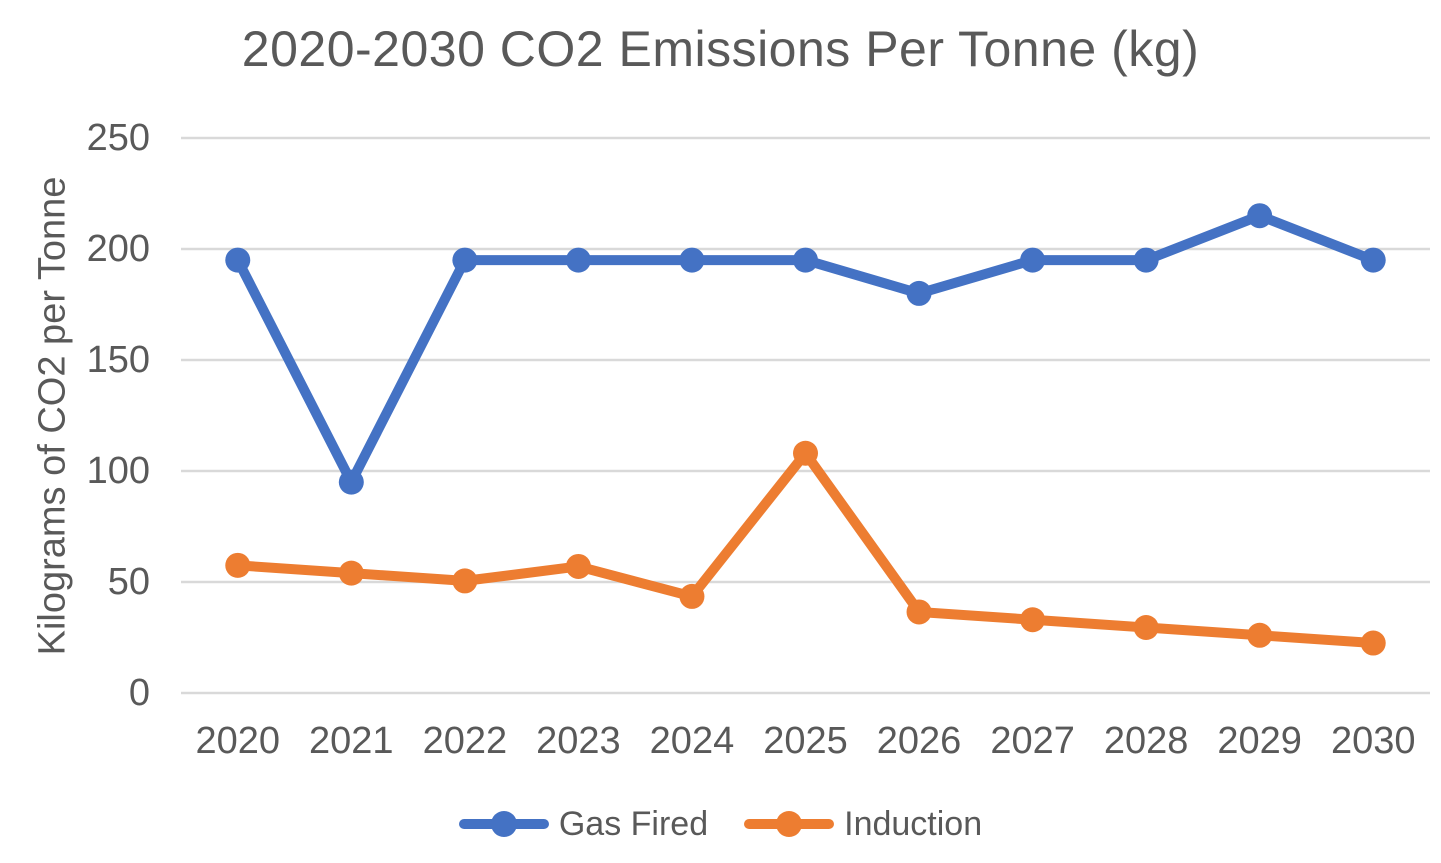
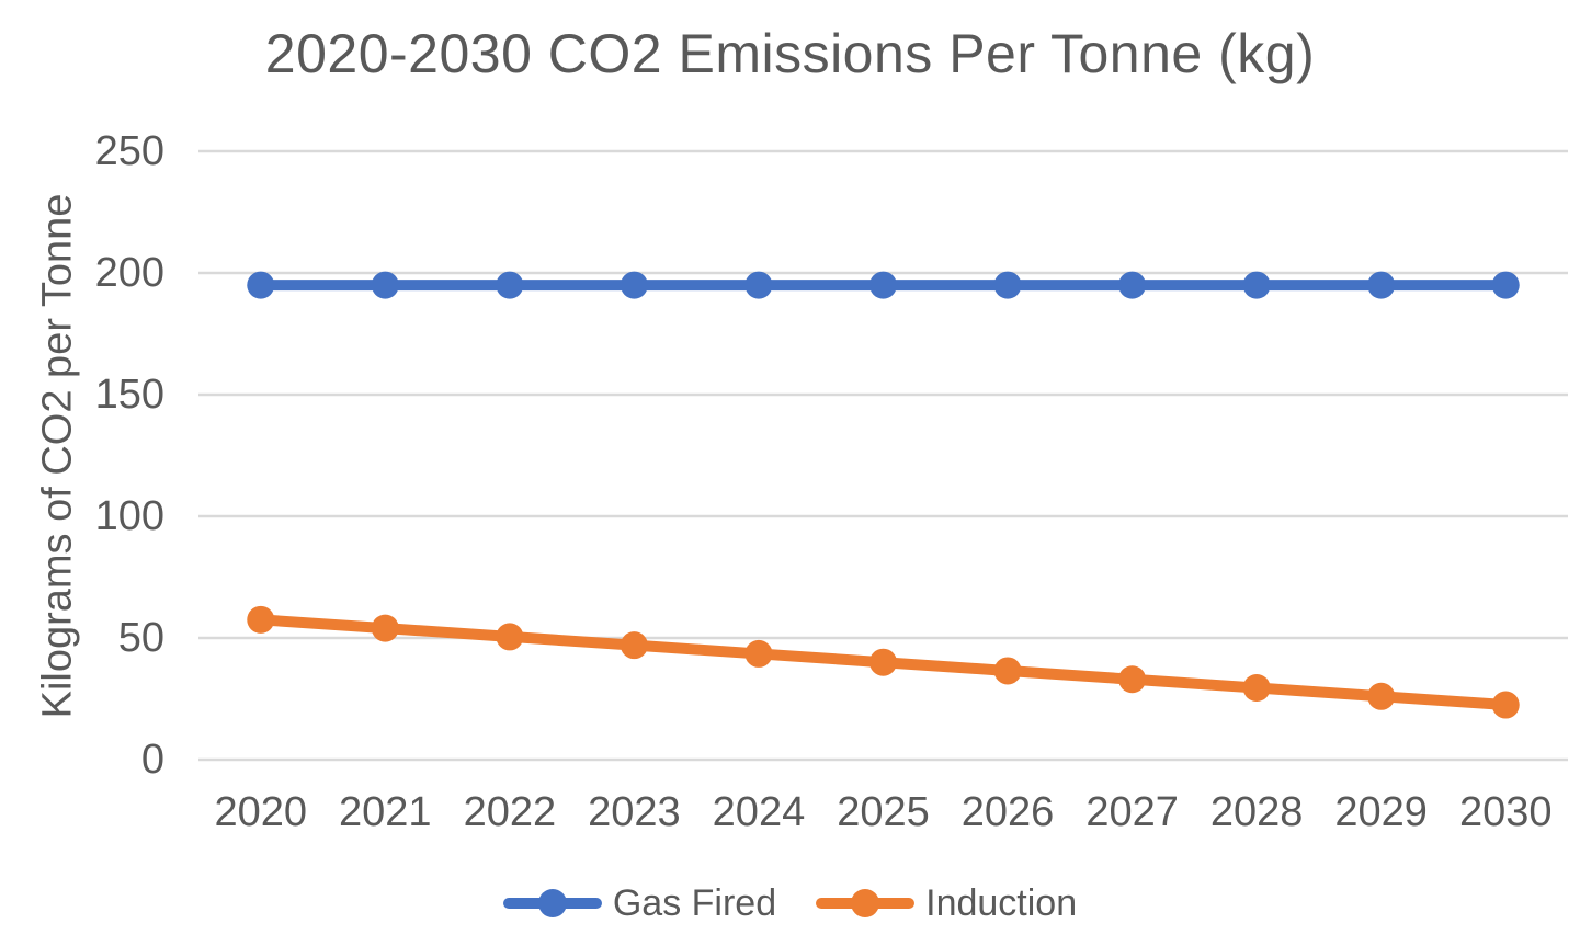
Gas Fired/2021: 95 -> 195
Induction/2023: 57 -> 47
Induction/2025: 108 -> 40
Gas Fired/2026: 180 -> 195
Gas Fired/2029: 215 -> 195
